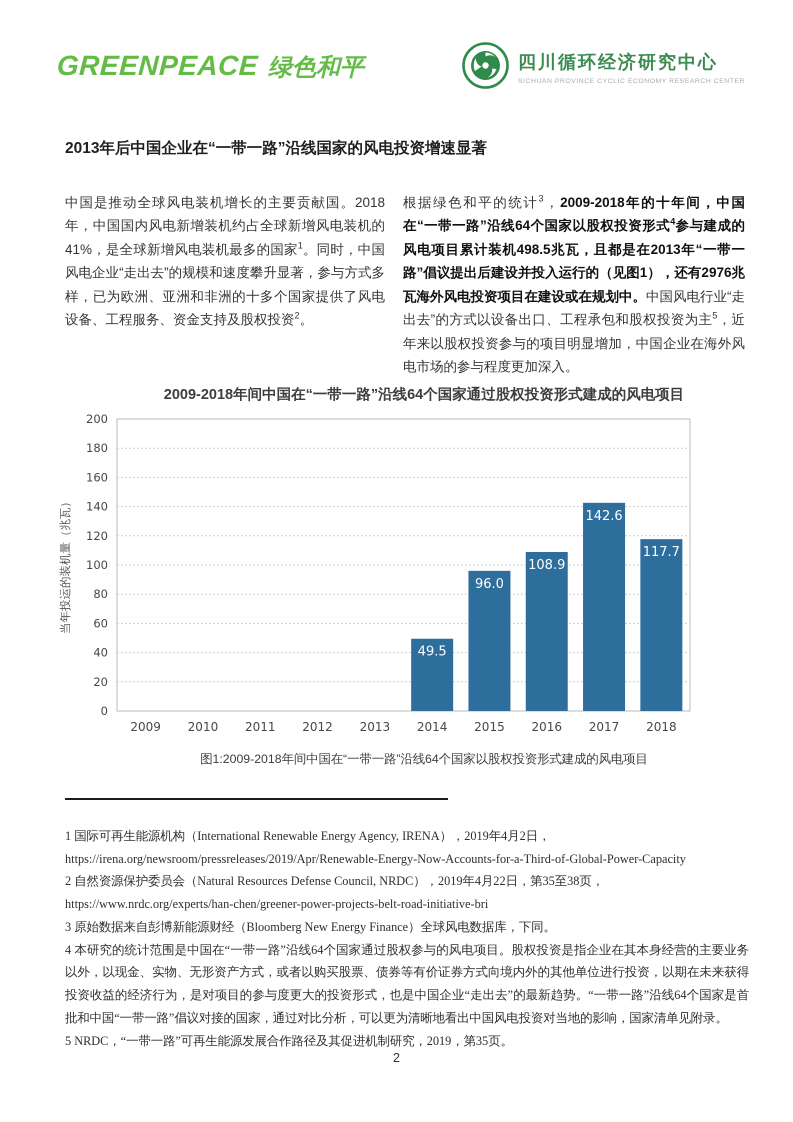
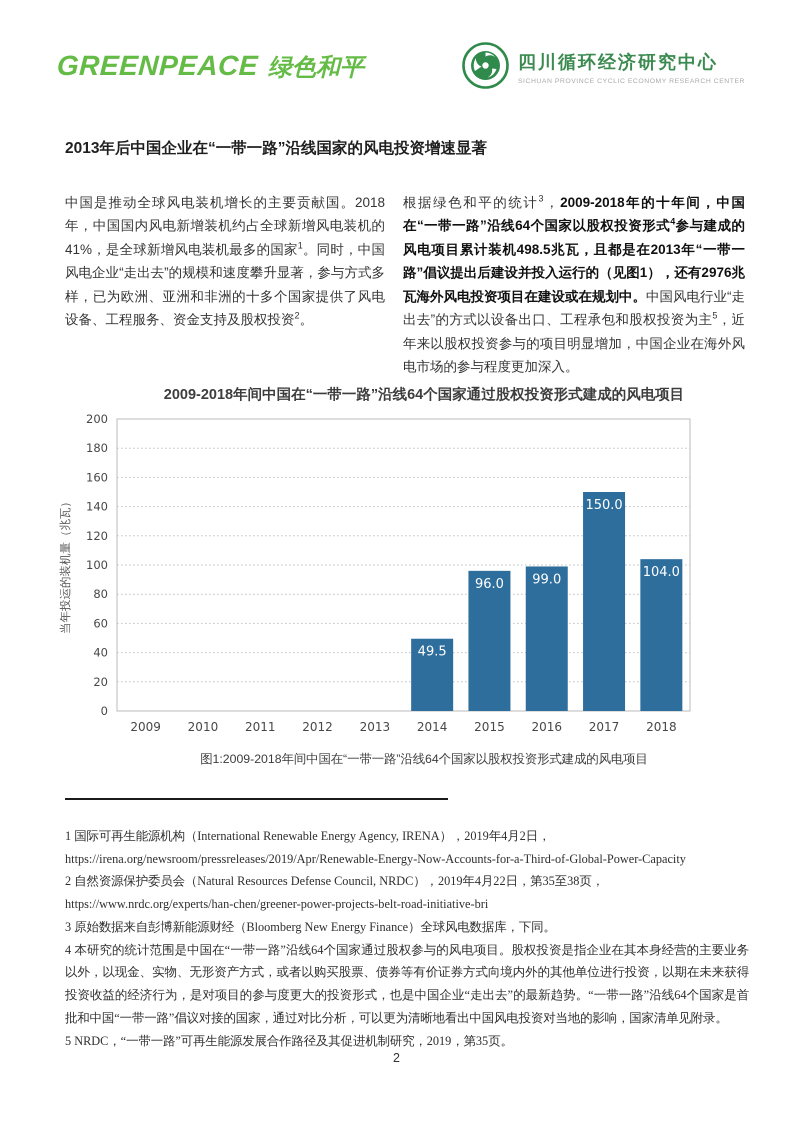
2016: 108.9 -> 99.0
2017: 142.6 -> 150.0
2018: 117.7 -> 104.0
